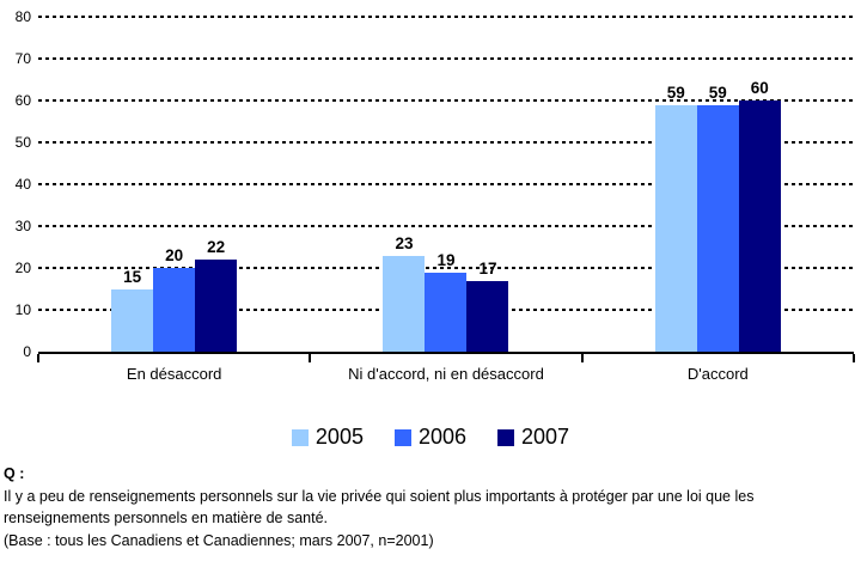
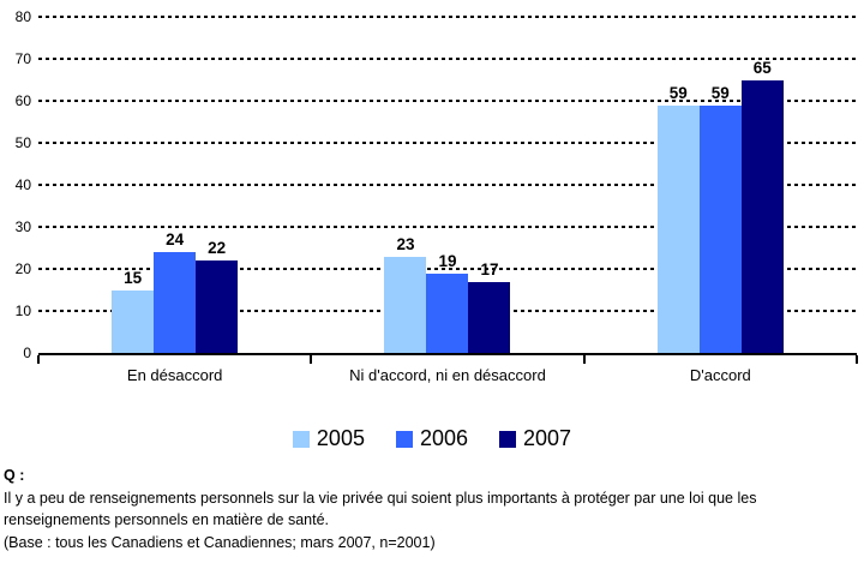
2006/En désaccord: 20 -> 24
2007/D'accord: 60 -> 65
